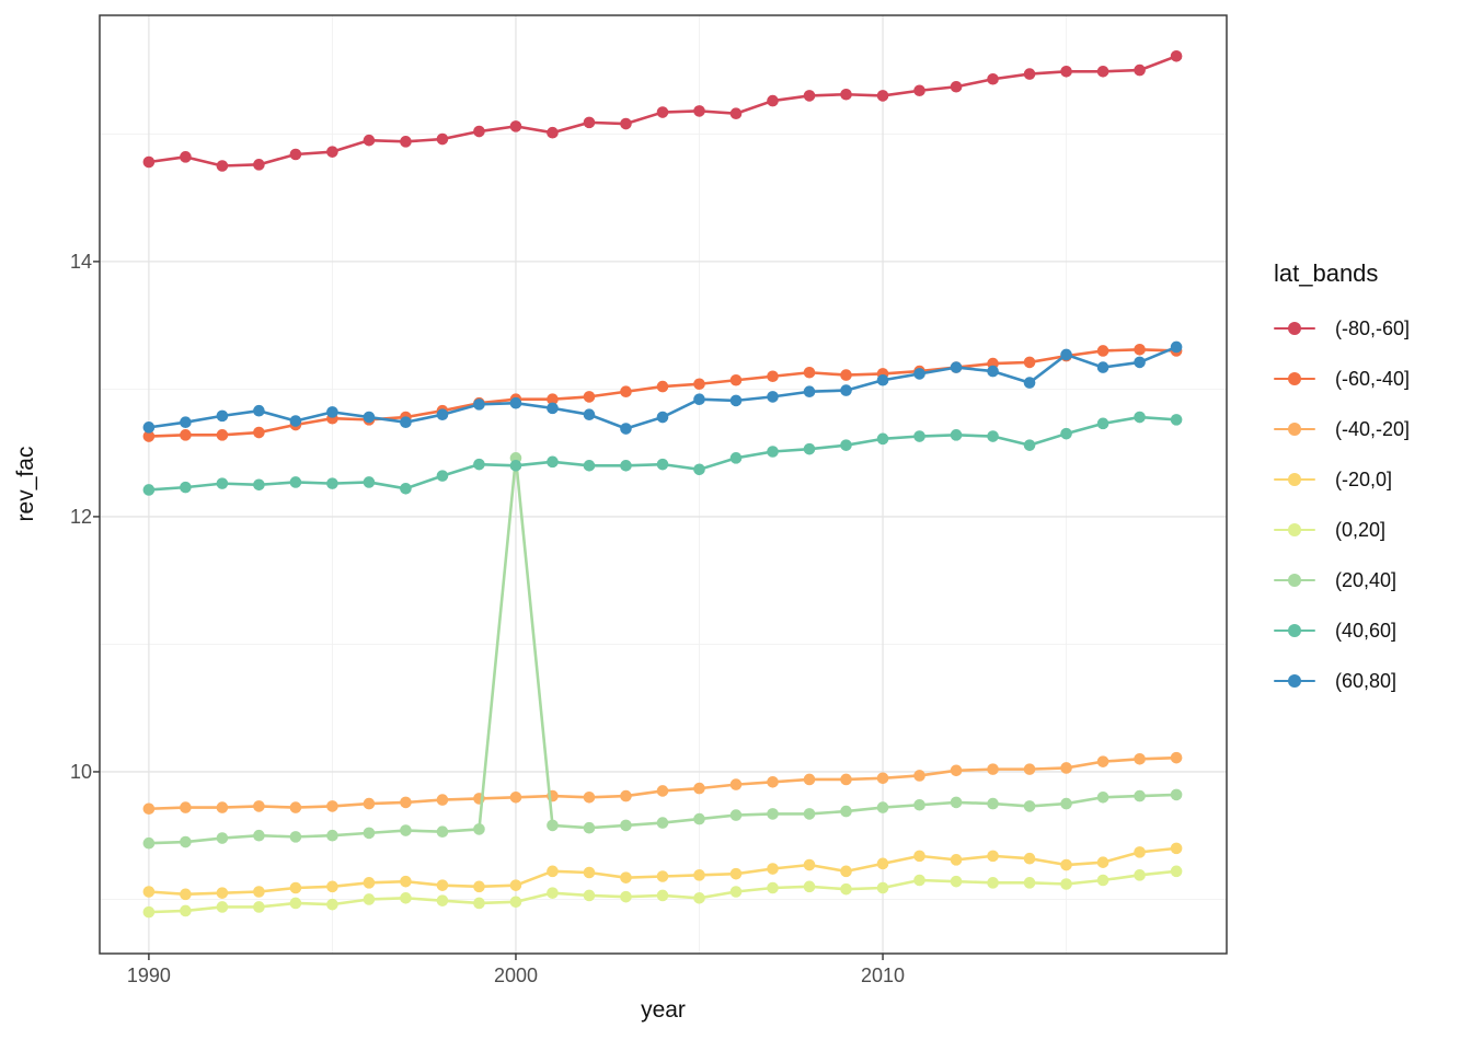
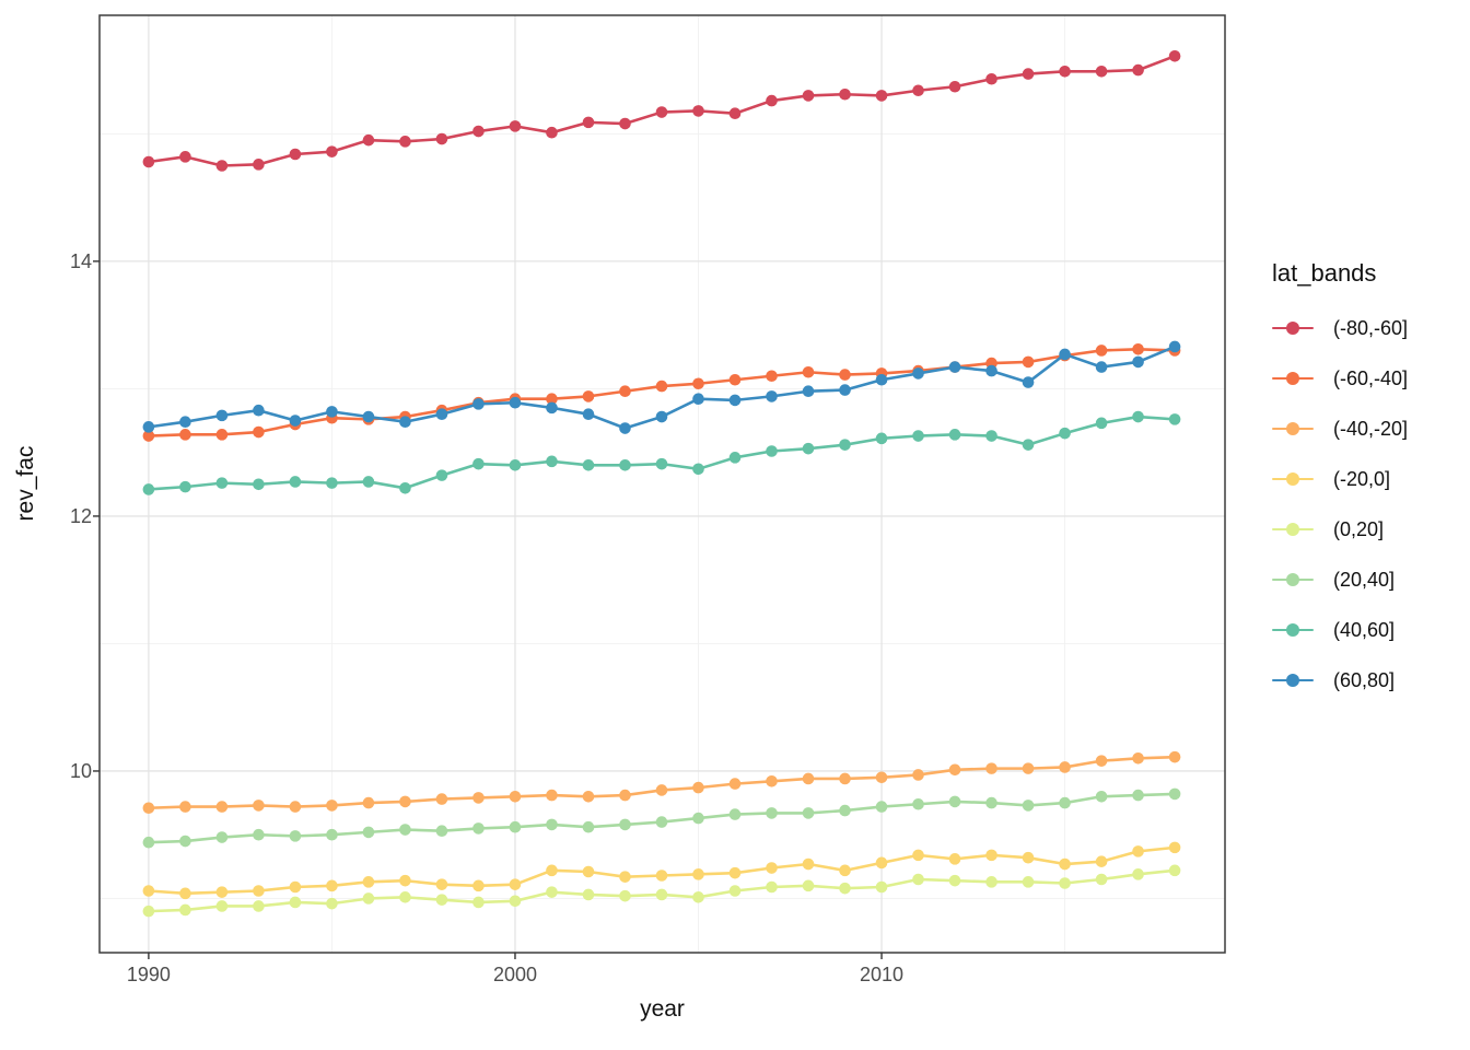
(20,40]/2000: 12.46 -> 9.56
